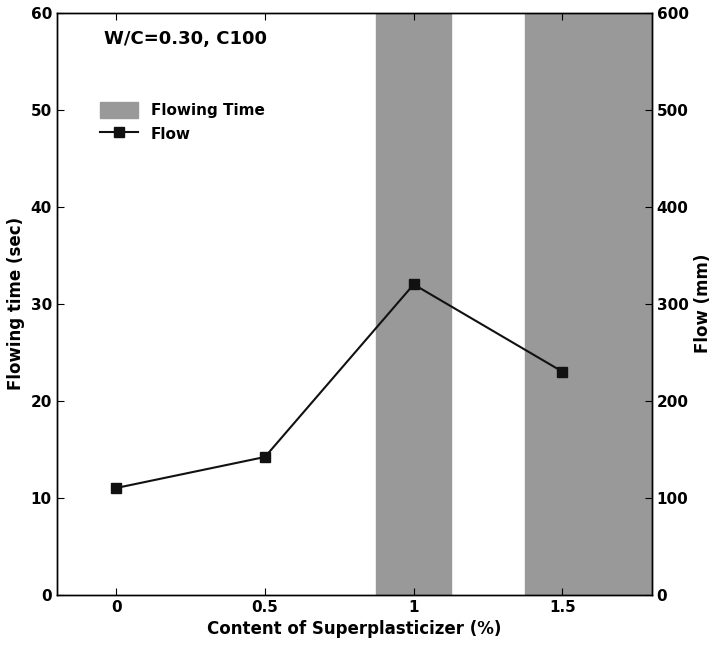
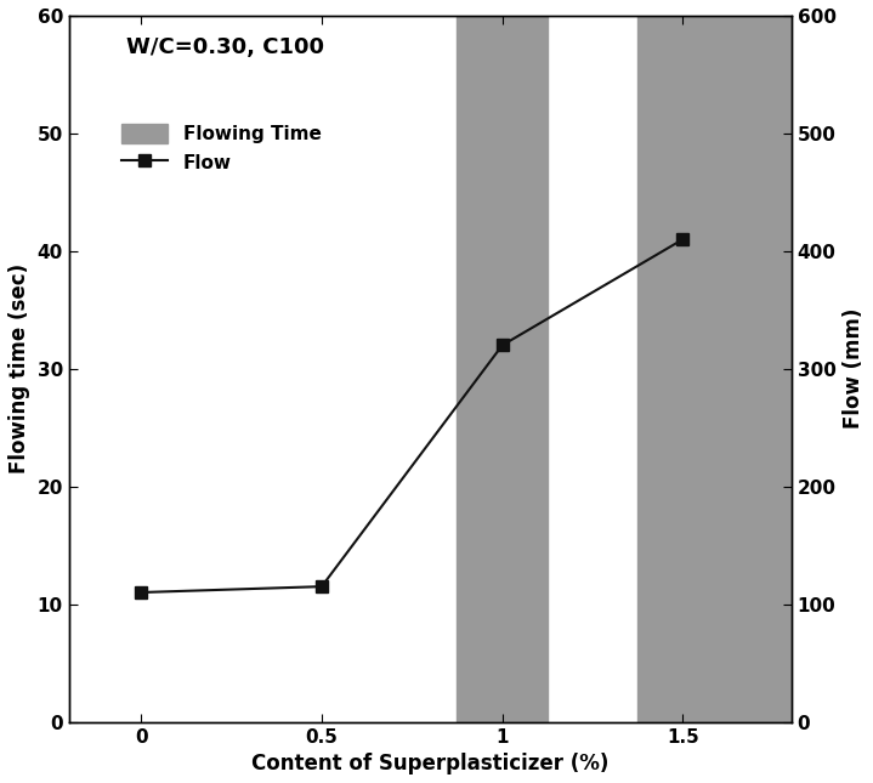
0.5: 14.2 -> 11.5
1.5: 23.0 -> 41.0
